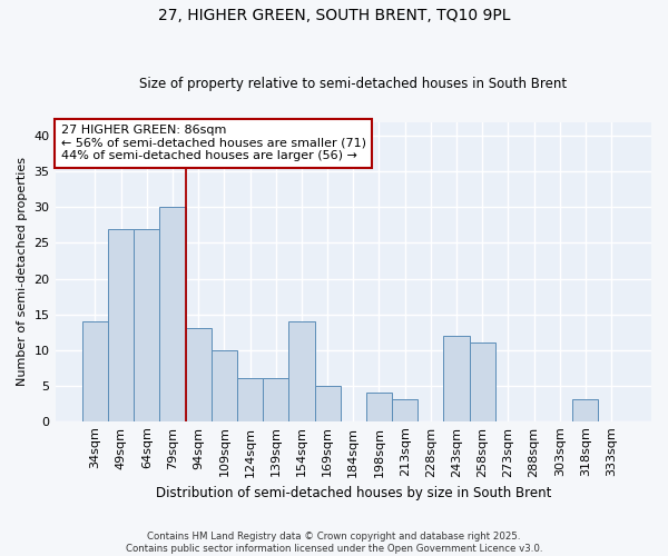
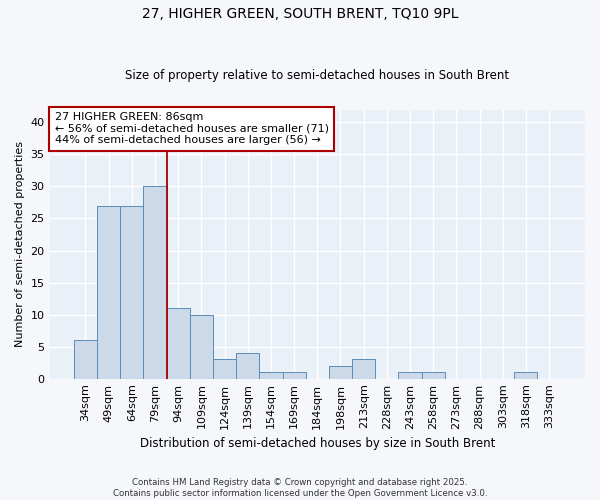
34sqm: 14 -> 6
94sqm: 13 -> 11
124sqm: 6 -> 3
139sqm: 6 -> 4
154sqm: 14 -> 1
169sqm: 5 -> 1
198sqm: 4 -> 2
243sqm: 12 -> 1
258sqm: 11 -> 1
318sqm: 3 -> 1
